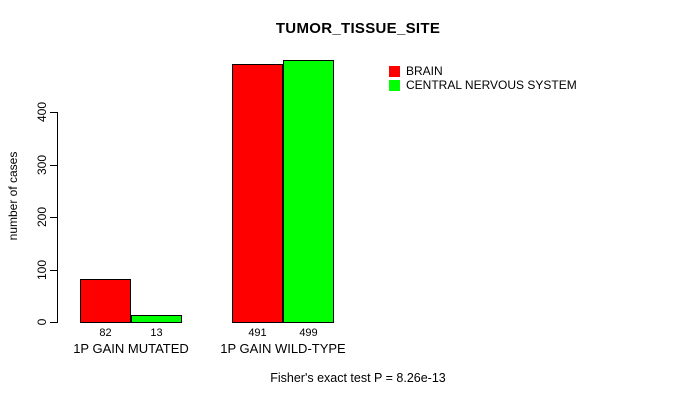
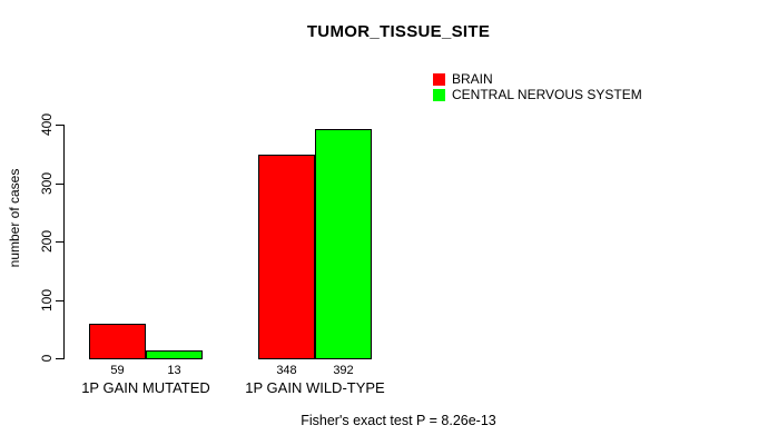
BRAIN/1P GAIN MUTATED: 82 -> 59
BRAIN/1P GAIN WILD-TYPE: 491 -> 348
CENTRAL NERVOUS SYSTEM/1P GAIN WILD-TYPE: 499 -> 392
